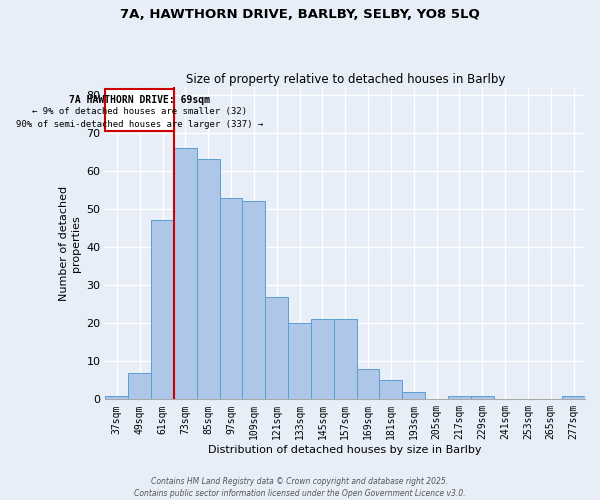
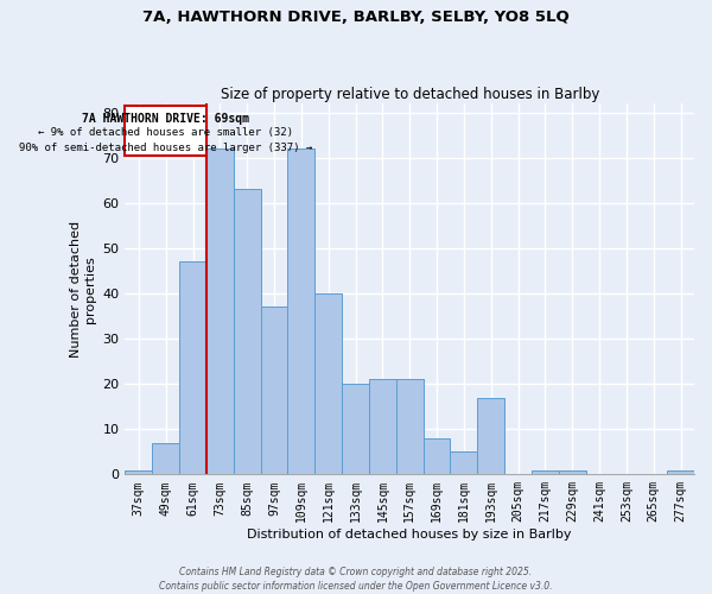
73sqm: 66 -> 72
97sqm: 53 -> 37
109sqm: 52 -> 72
121sqm: 27 -> 40
193sqm: 2 -> 17
